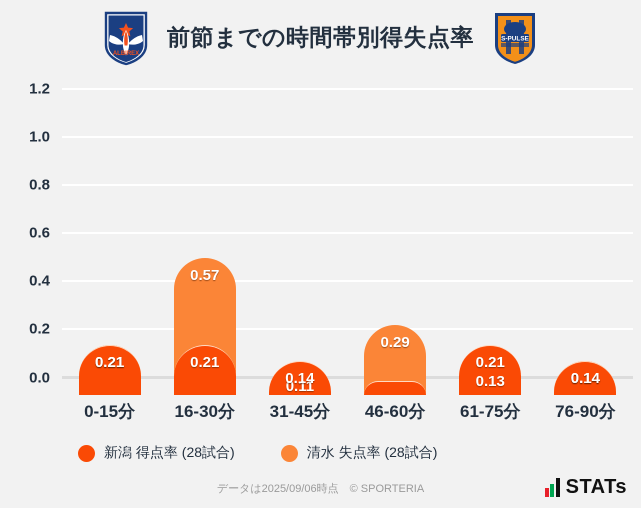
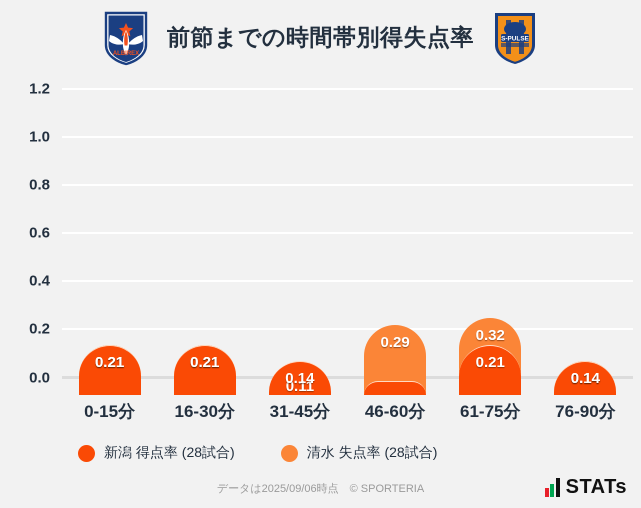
清水 失点率 (28試合)/16-30分: 0.57 -> 0.21
清水 失点率 (28試合)/61-75分: 0.13 -> 0.32
